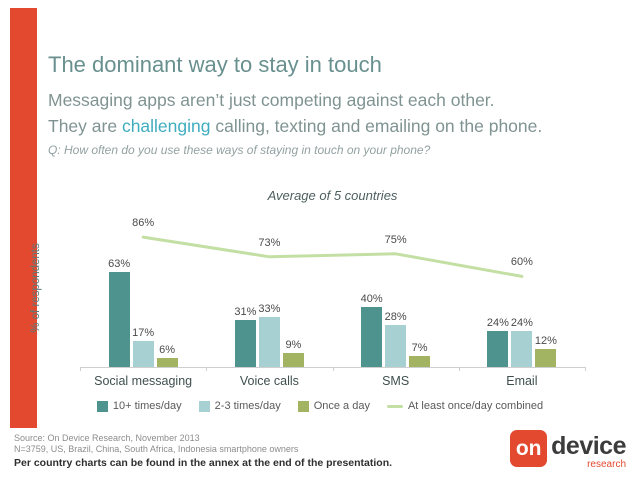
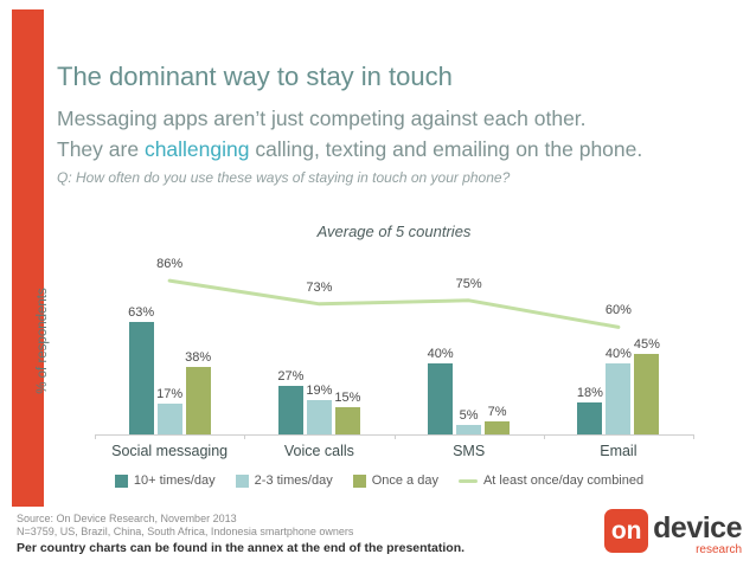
Once a day/Social messaging: 6% -> 38%
10+ times/day/Voice calls: 31% -> 27%
2-3 times/day/Voice calls: 33% -> 19%
Once a day/Voice calls: 9% -> 15%
2-3 times/day/SMS: 28% -> 5%
10+ times/day/Email: 24% -> 18%
2-3 times/day/Email: 24% -> 40%
Once a day/Email: 12% -> 45%
